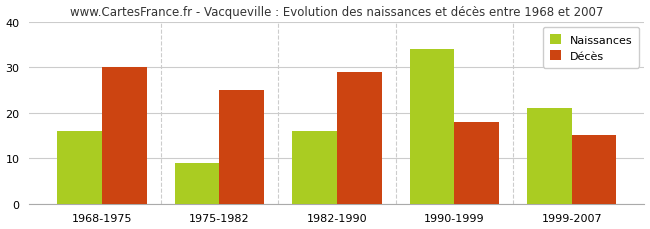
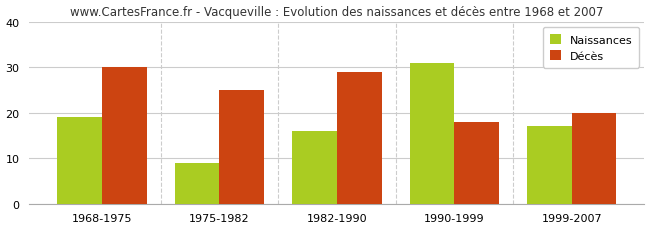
Naissances/1968-1975: 16 -> 19
Naissances/1990-1999: 34 -> 31
Naissances/1999-2007: 21 -> 17
Décès/1999-2007: 15 -> 20
